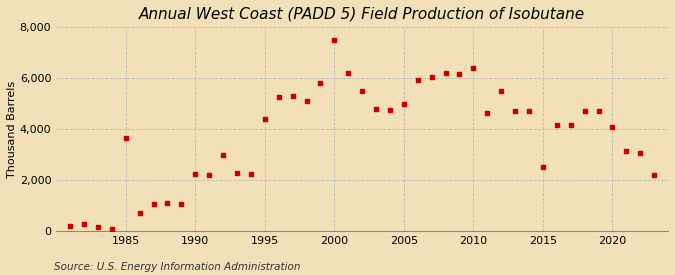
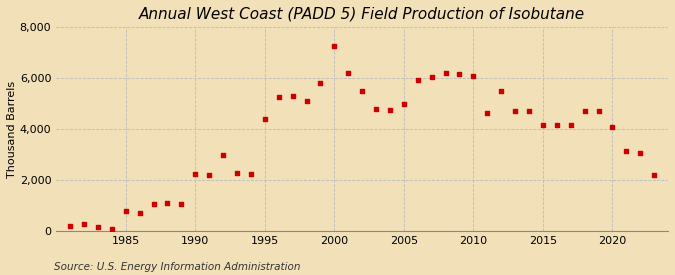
1985: 3,650 -> 800
2000: 7,500 -> 7,250
2010: 6,400 -> 6,100
2015: 2,500 -> 4,150
